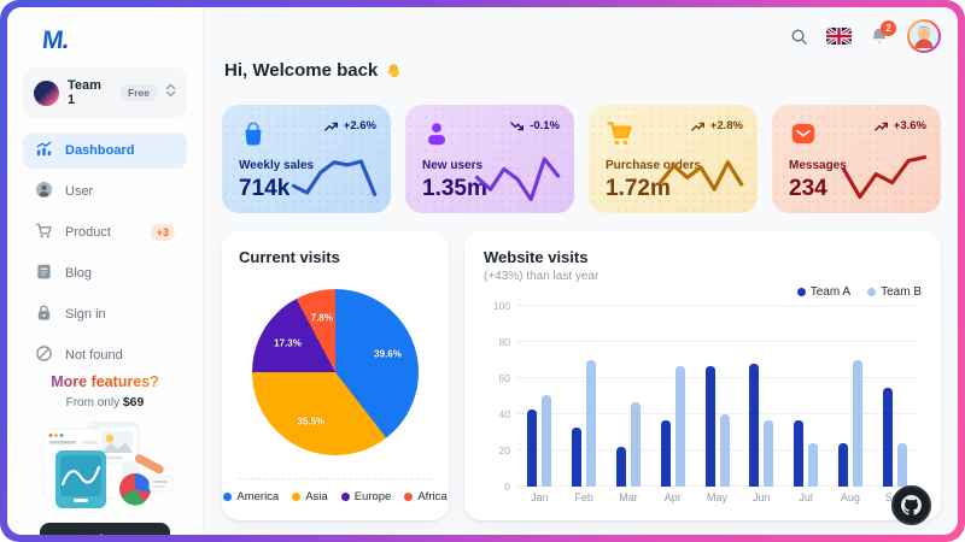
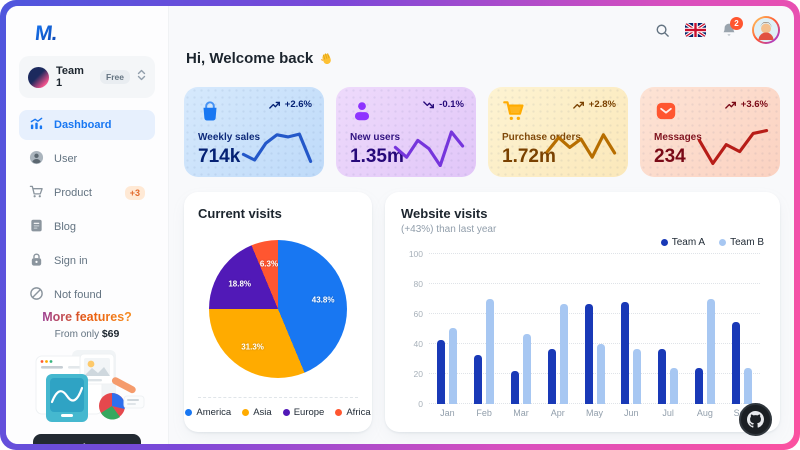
Current visits/America: 39.6% -> 43.8%
Current visits/Asia: 35.5% -> 31.3%
Current visits/Europe: 17.3% -> 18.8%
Current visits/Africa: 7.8% -> 6.3%
